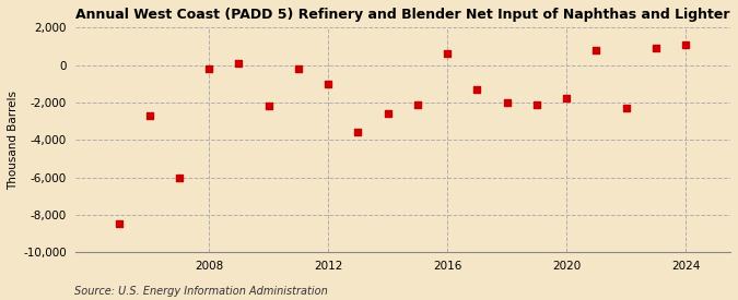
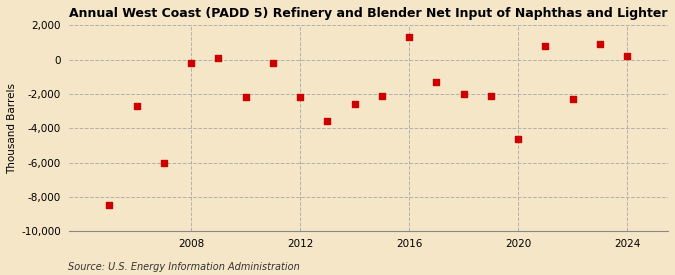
2012: -1,000 -> -2,200
2016: 600 -> 1,300
2020: -1,800 -> -4,600
2024: 1,100 -> 200
